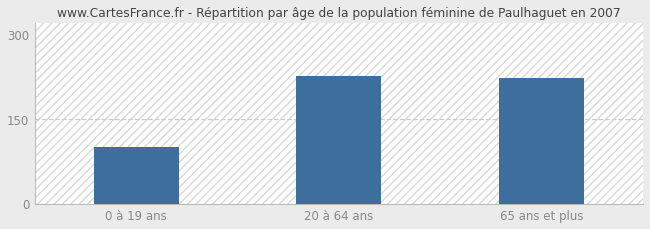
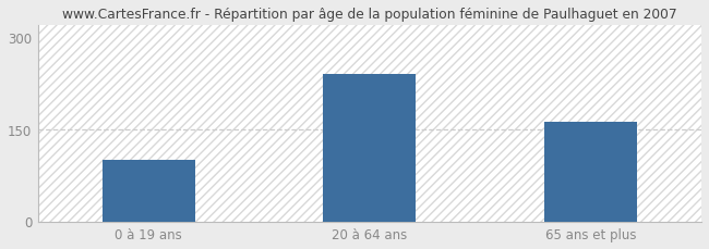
20 à 64 ans: 226 -> 240
65 ans et plus: 222 -> 163
